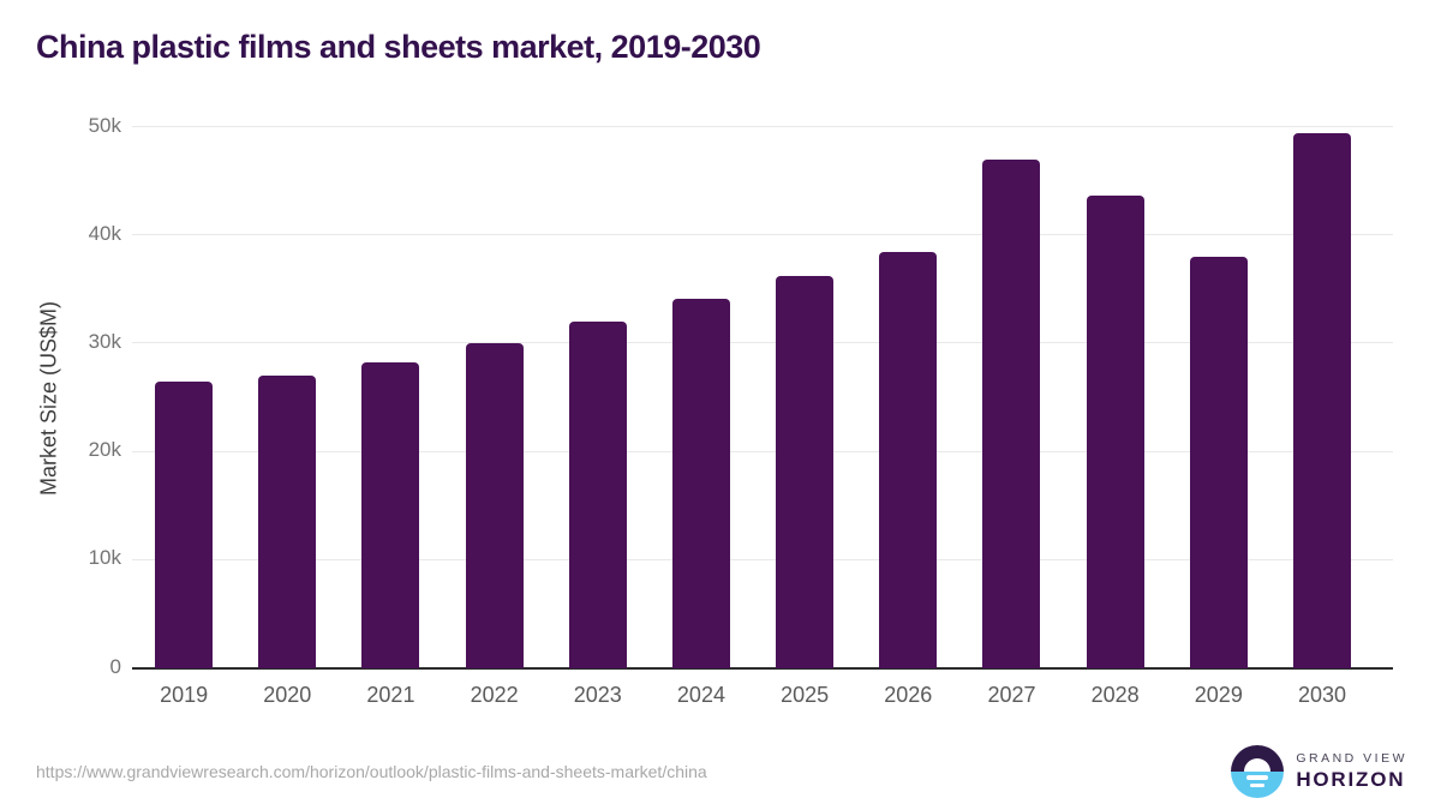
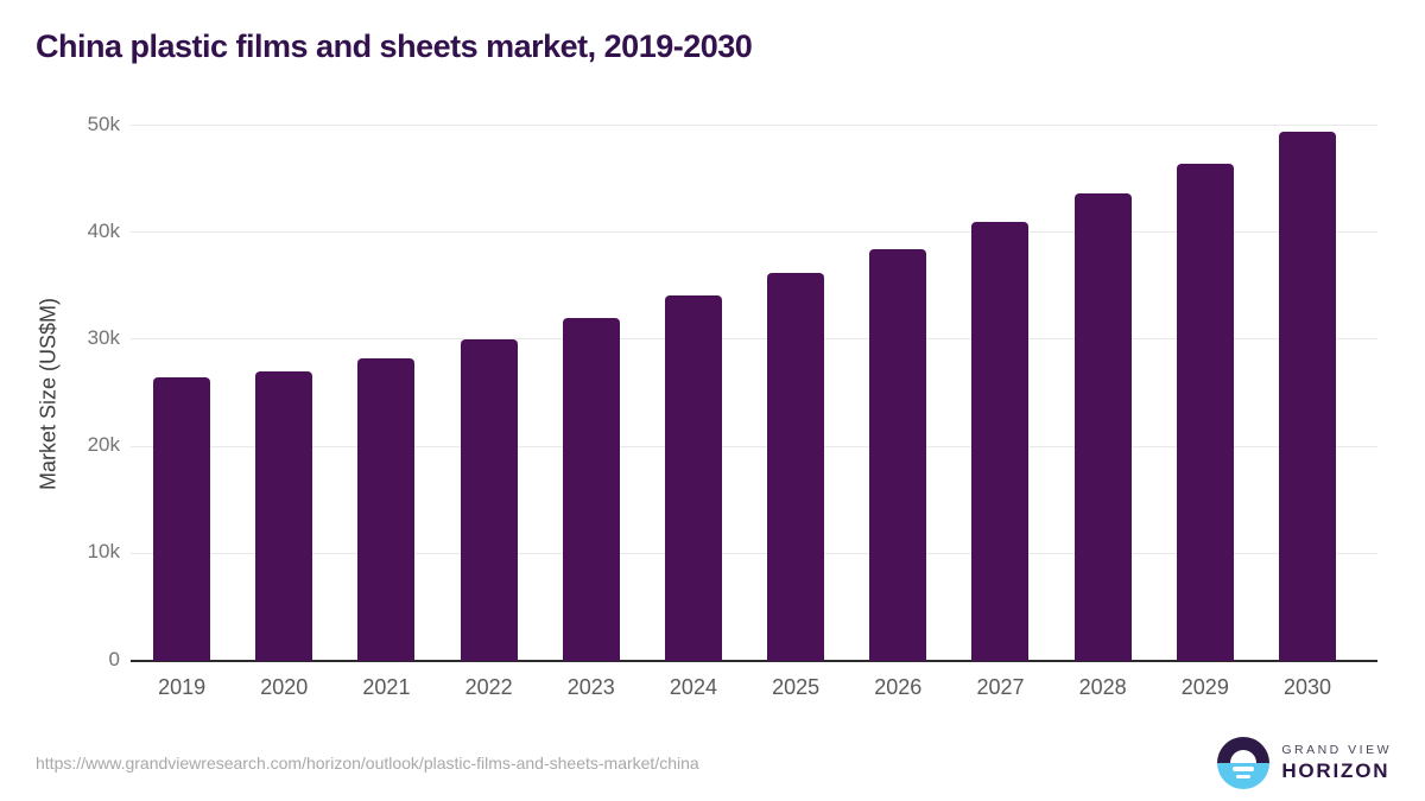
2027: 47k -> 41k
2029: 38k -> 46k
